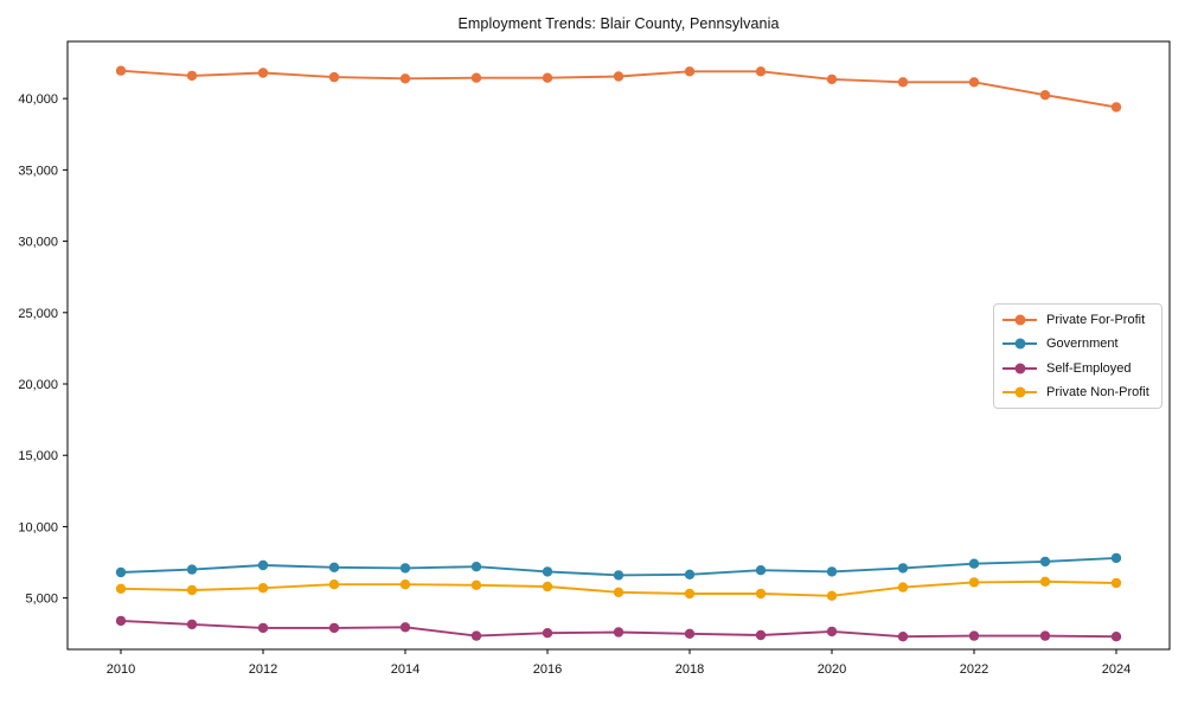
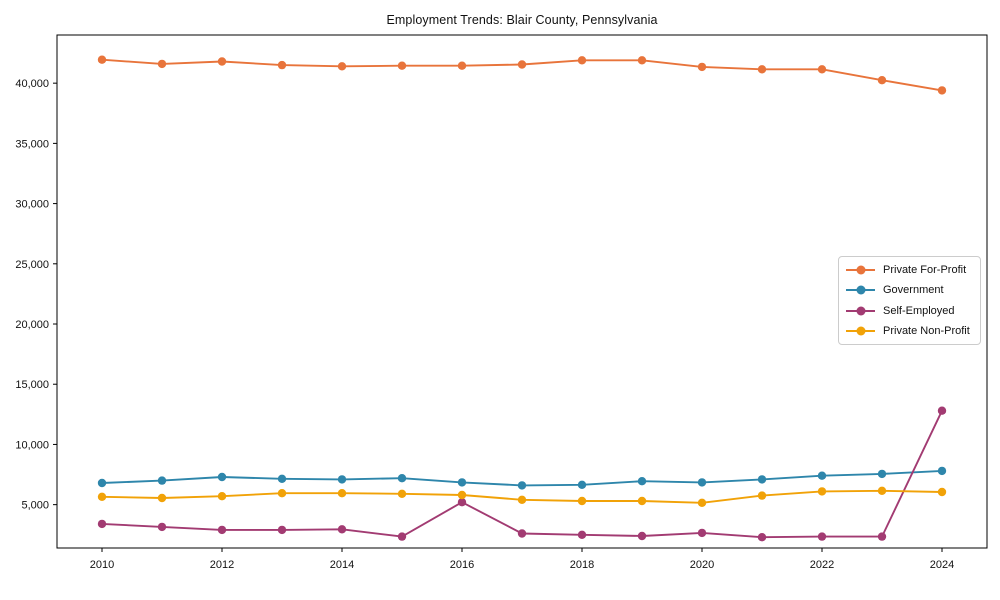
Self-Employed/2016: 2600 -> 5200
Self-Employed/2024: 2300 -> 12800
